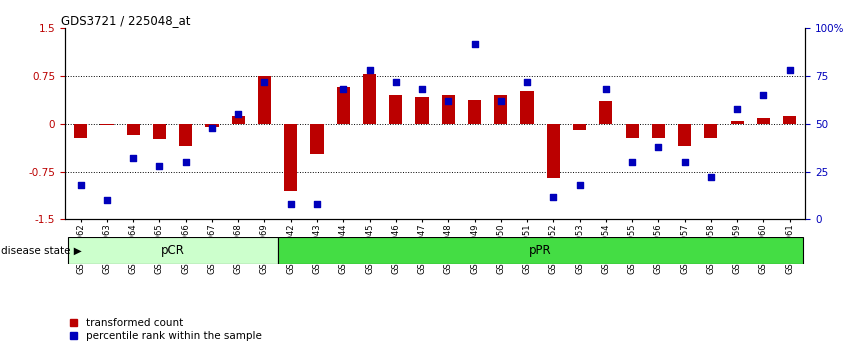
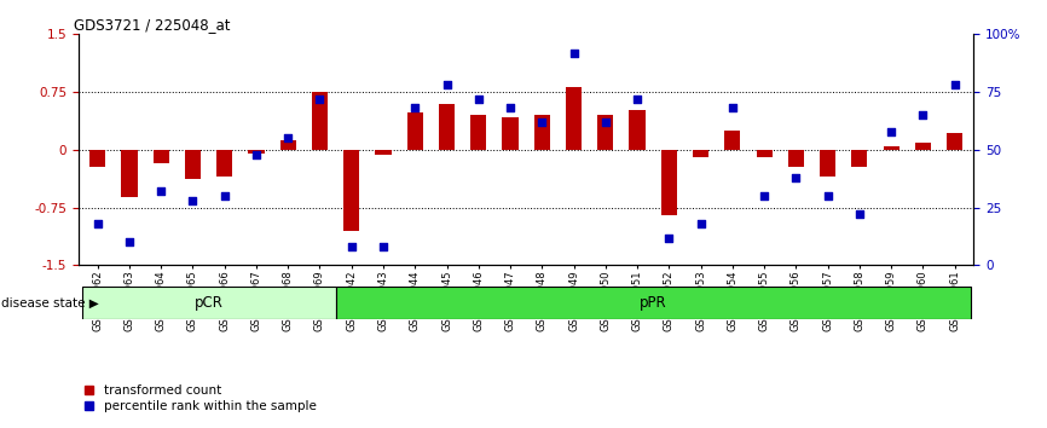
transformed count/GSM559063: -0.02 -> -0.62
transformed count/GSM559065: -0.24 -> -0.38
transformed count/GSM559043: -0.48 -> -0.07
transformed count/GSM559044: 0.58 -> 0.48
transformed count/GSM559045: 0.78 -> 0.60
transformed count/GSM559049: 0.38 -> 0.82
transformed count/GSM559054: 0.36 -> 0.25
transformed count/GSM559055: -0.22 -> -0.10
transformed count/GSM559061: 0.12 -> 0.22
